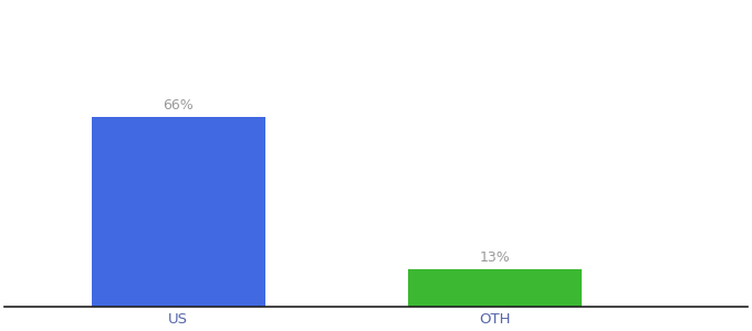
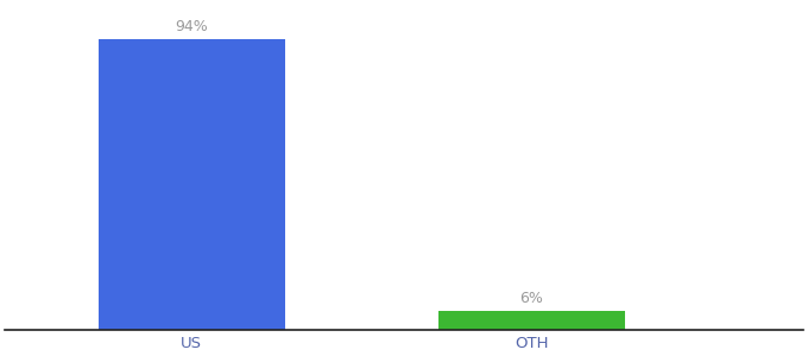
US: 66% -> 94%
OTH: 13% -> 6%
